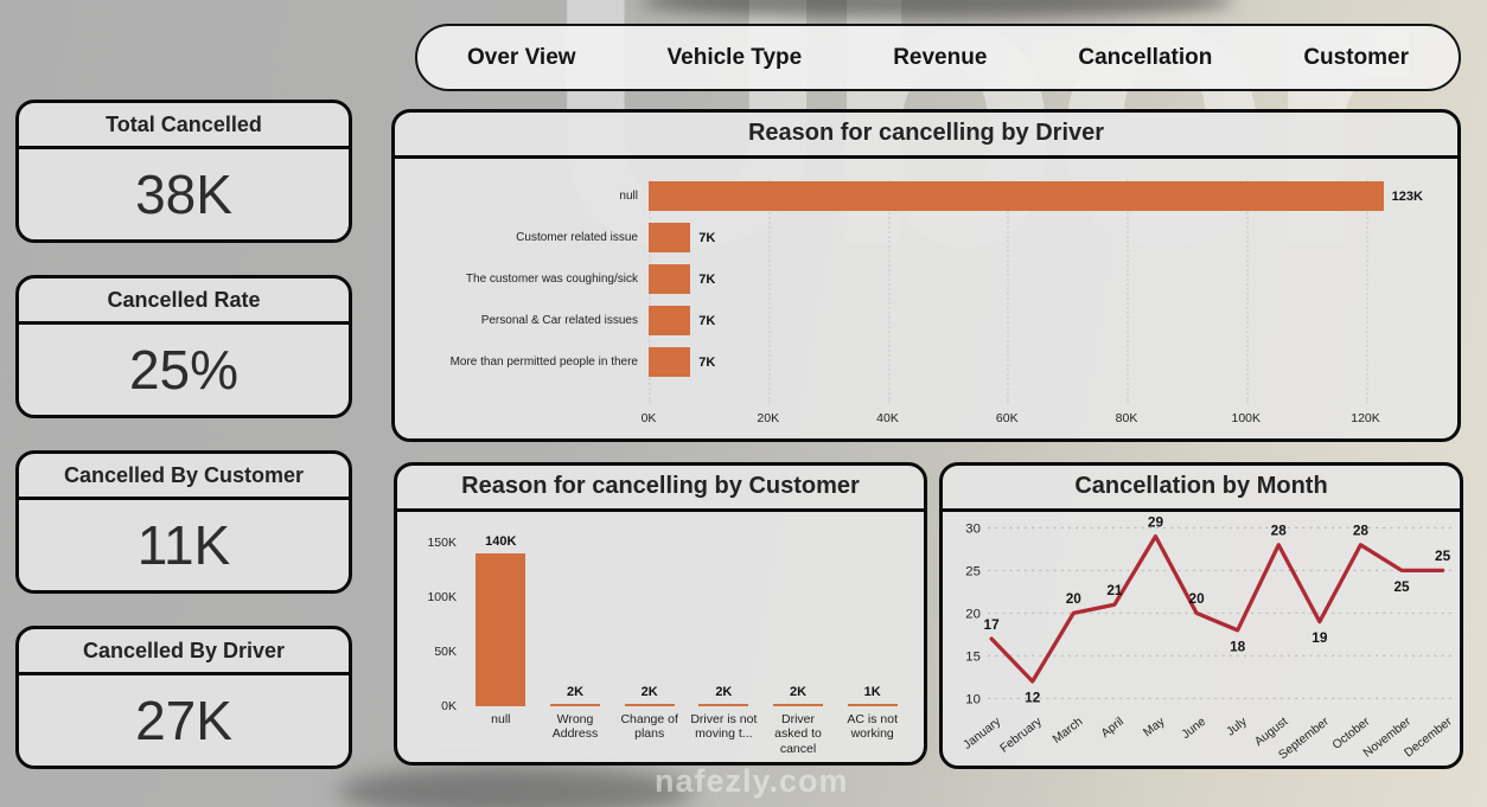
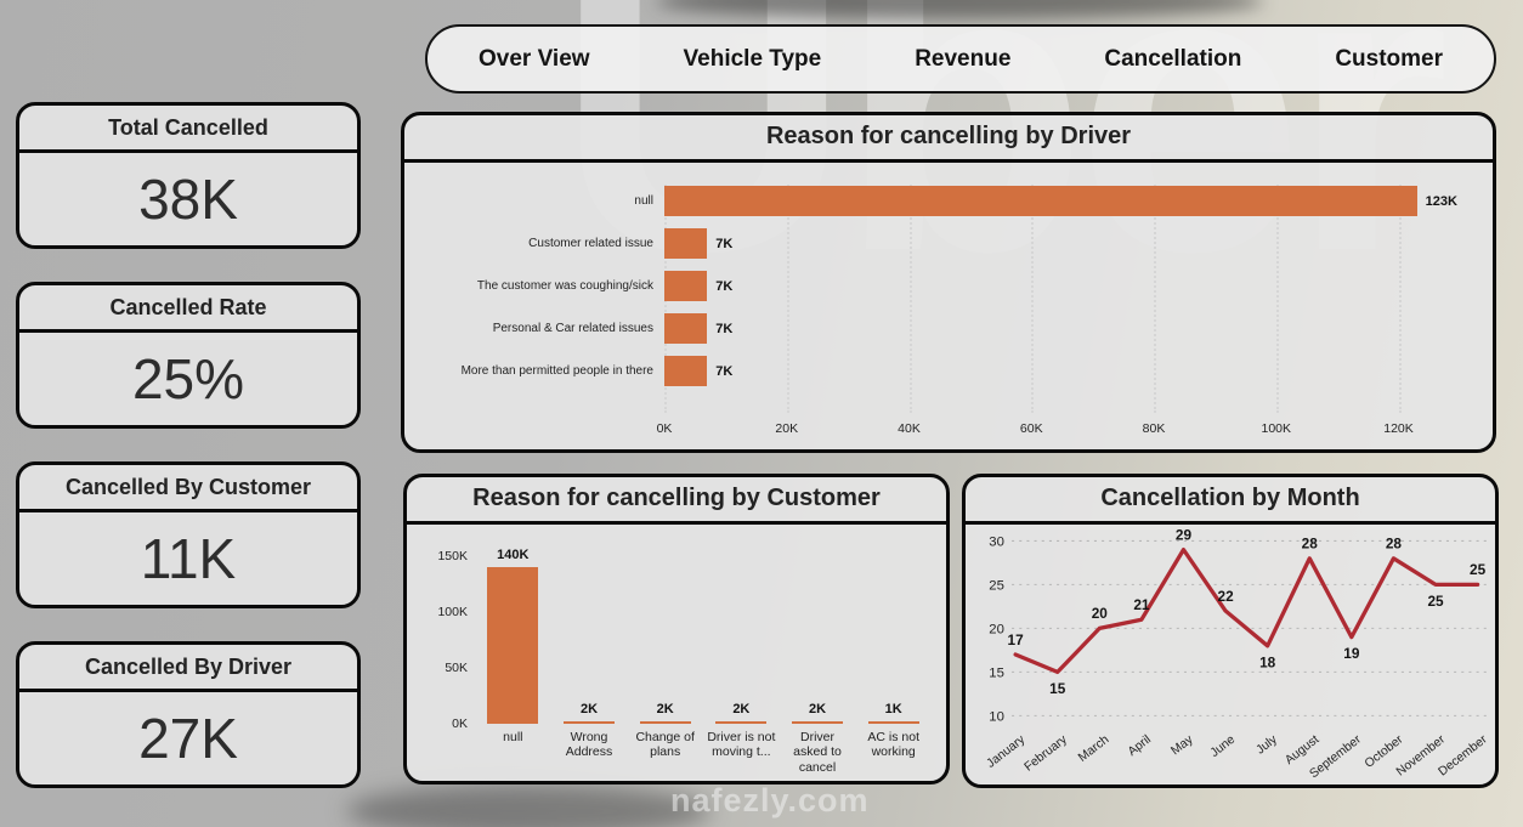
Cancellation by Month/February: 12 -> 15
Cancellation by Month/June: 20 -> 22
